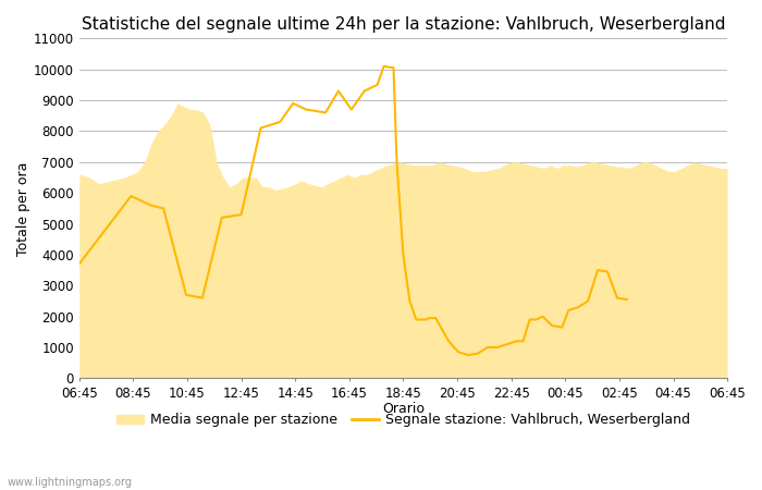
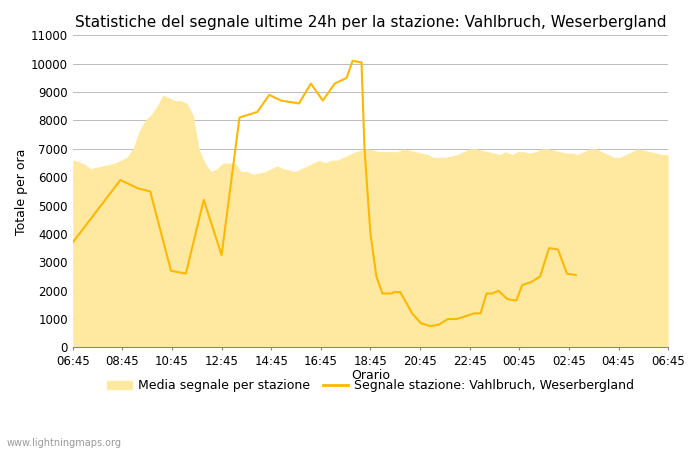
Segnale stazione: Vahlbruch, Weserbergland/12:45: 5300 -> 3250
